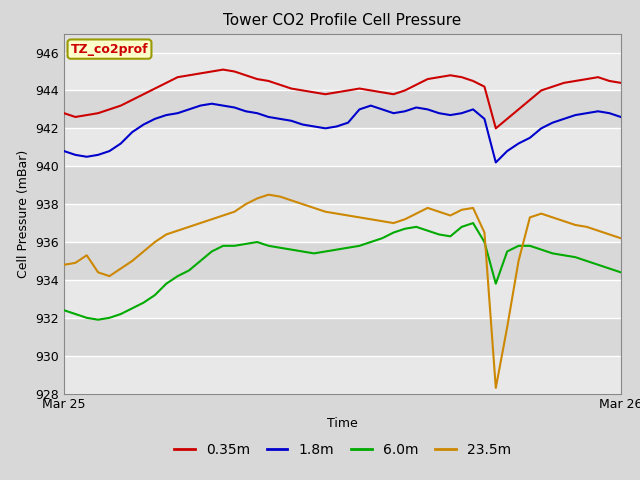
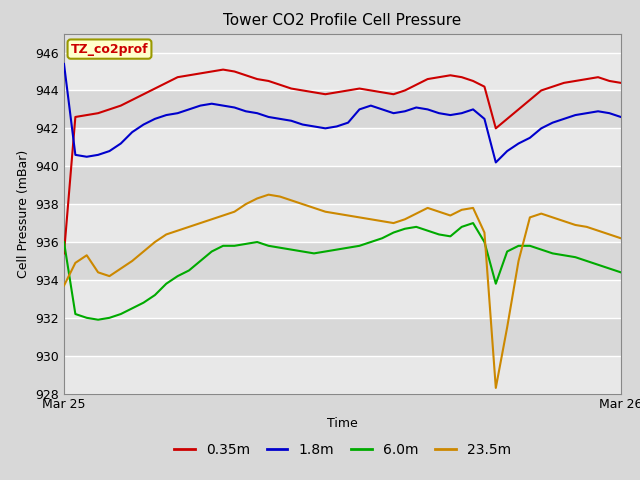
0.35m/Mar 25: 942.8 -> 935.4
1.8m/Mar 25: 940.8 -> 945.4
6.0m/Mar 25: 932.4 -> 936.0
23.5m/Mar 25: 934.8 -> 933.7
